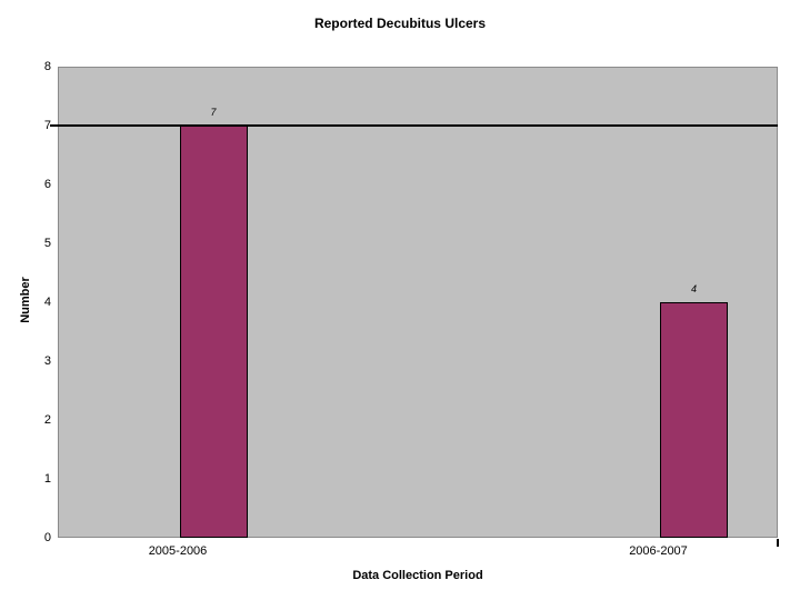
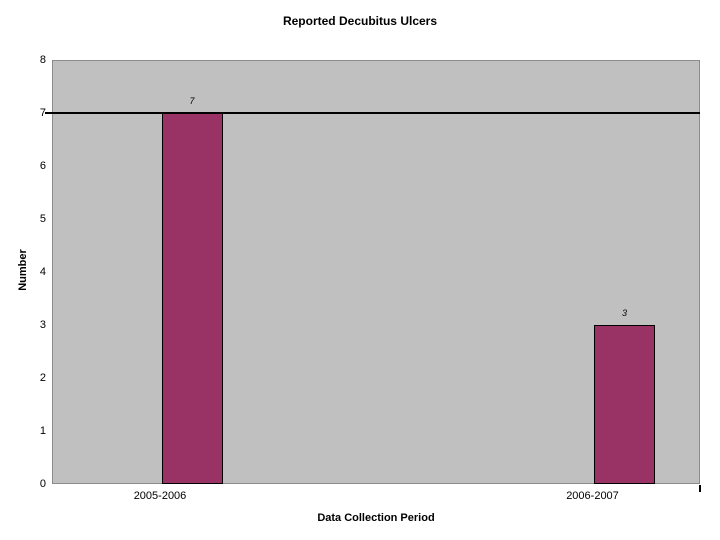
2006-2007: 4 -> 3
